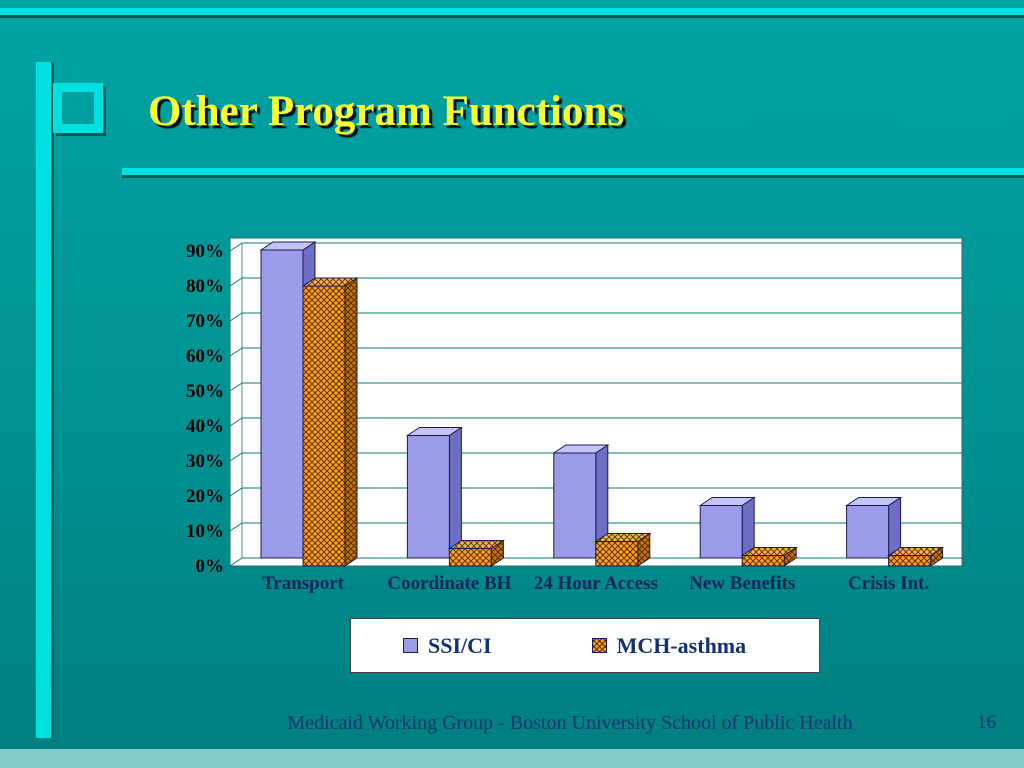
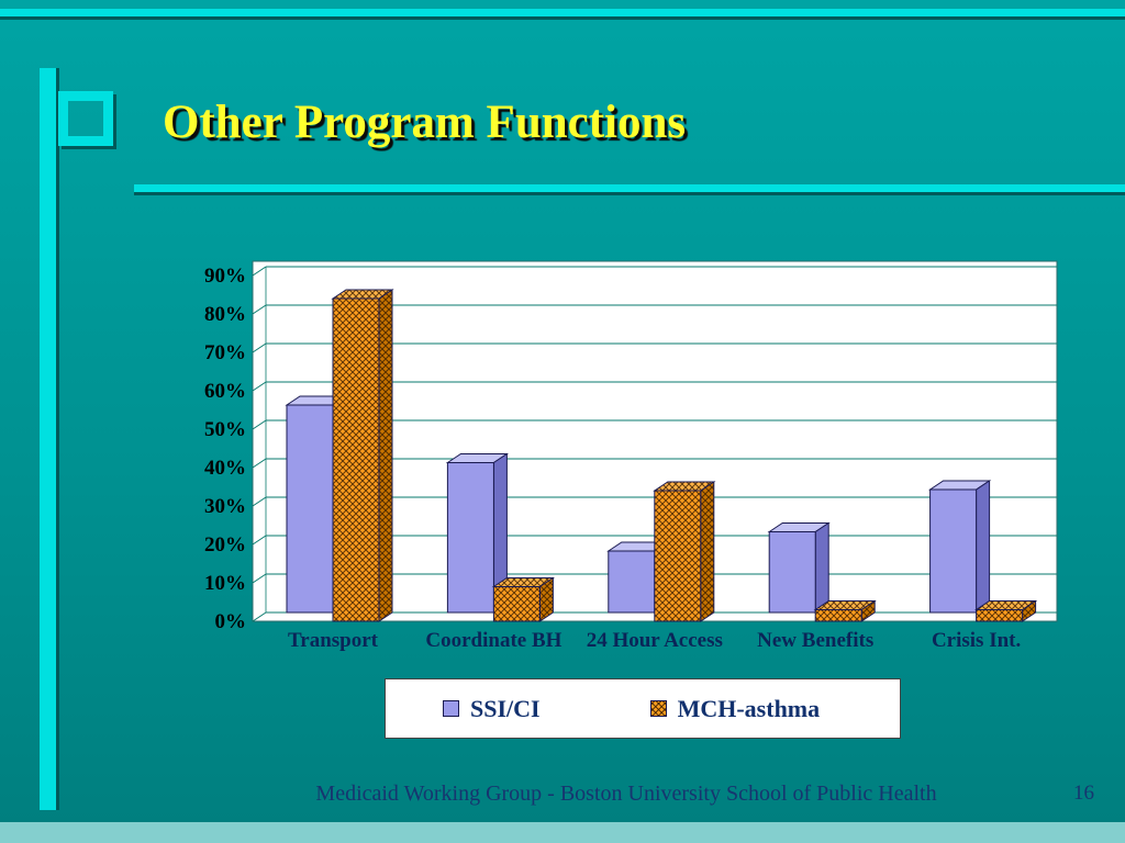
SSI/CI/Transport: 88% -> 54%
MCH-asthma/Transport: 80% -> 84%
SSI/CI/Coordinate BH: 35% -> 39%
MCH-asthma/Coordinate BH: 5% -> 9%
SSI/CI/24 Hour Access: 30% -> 16%
MCH-asthma/24 Hour Access: 7% -> 34%
SSI/CI/New Benefits: 15% -> 21%
SSI/CI/Crisis Int.: 15% -> 32%
